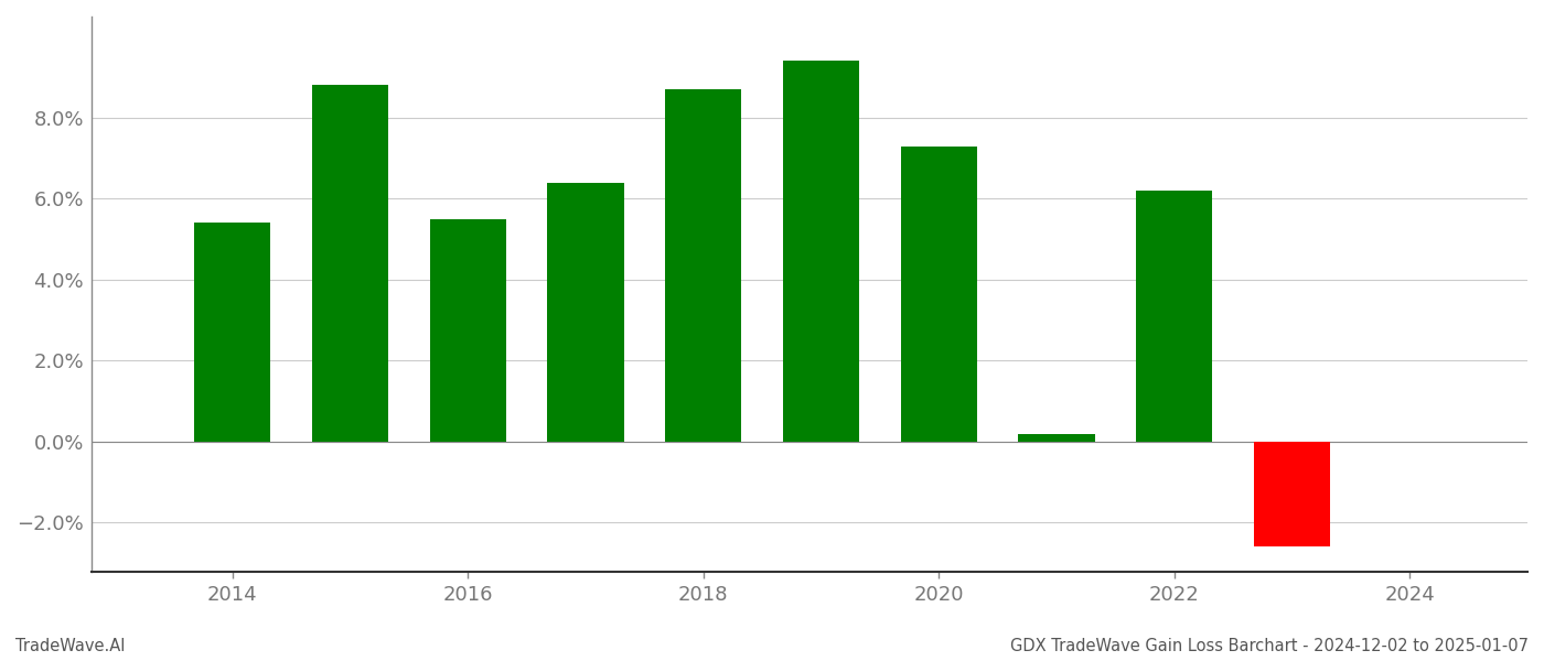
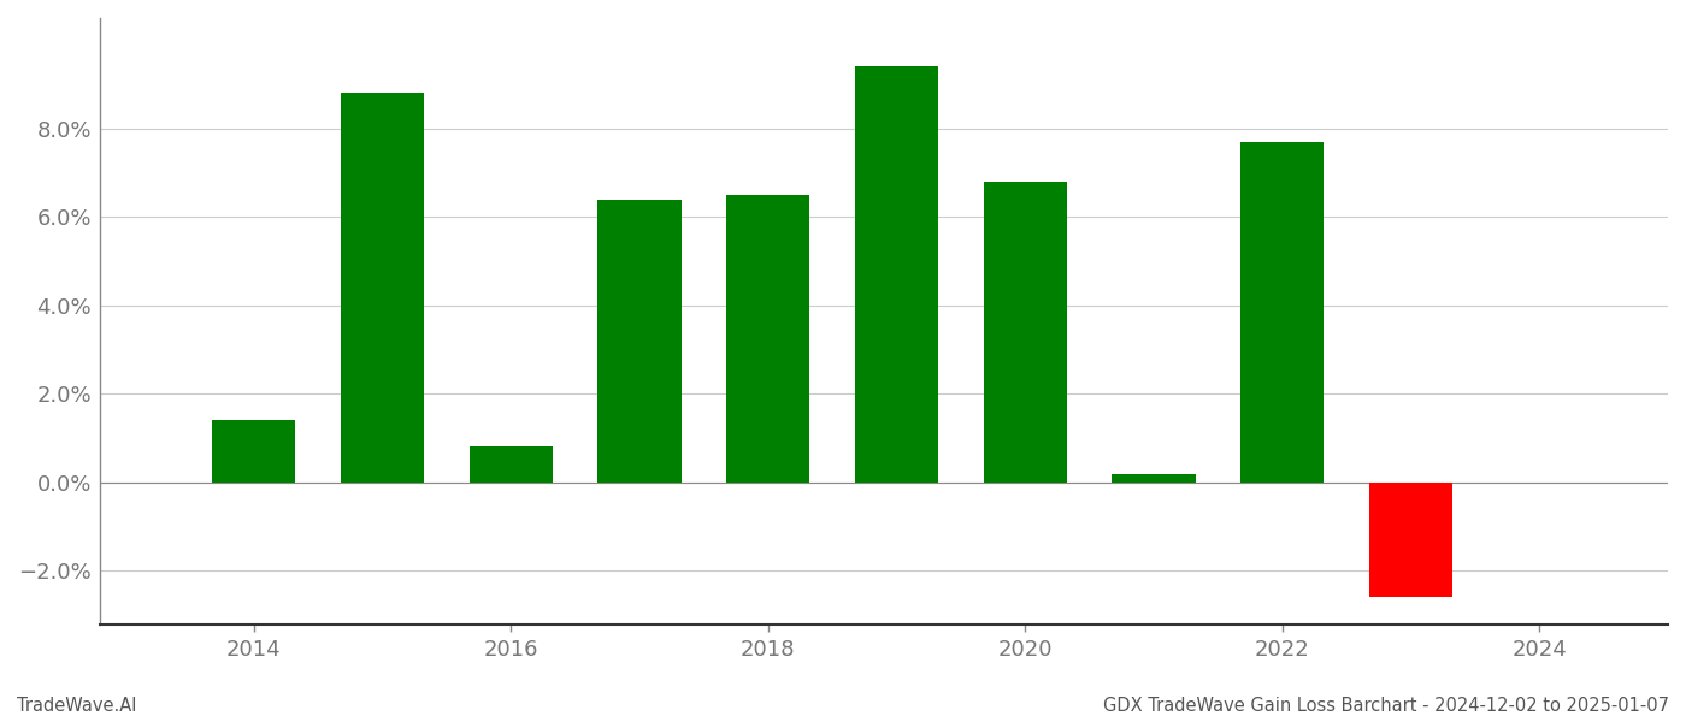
2014: 5.4% -> 1.4%
2016: 5.5% -> 0.8%
2018: 8.7% -> 6.5%
2020: 7.3% -> 6.8%
2022: 6.2% -> 7.7%
